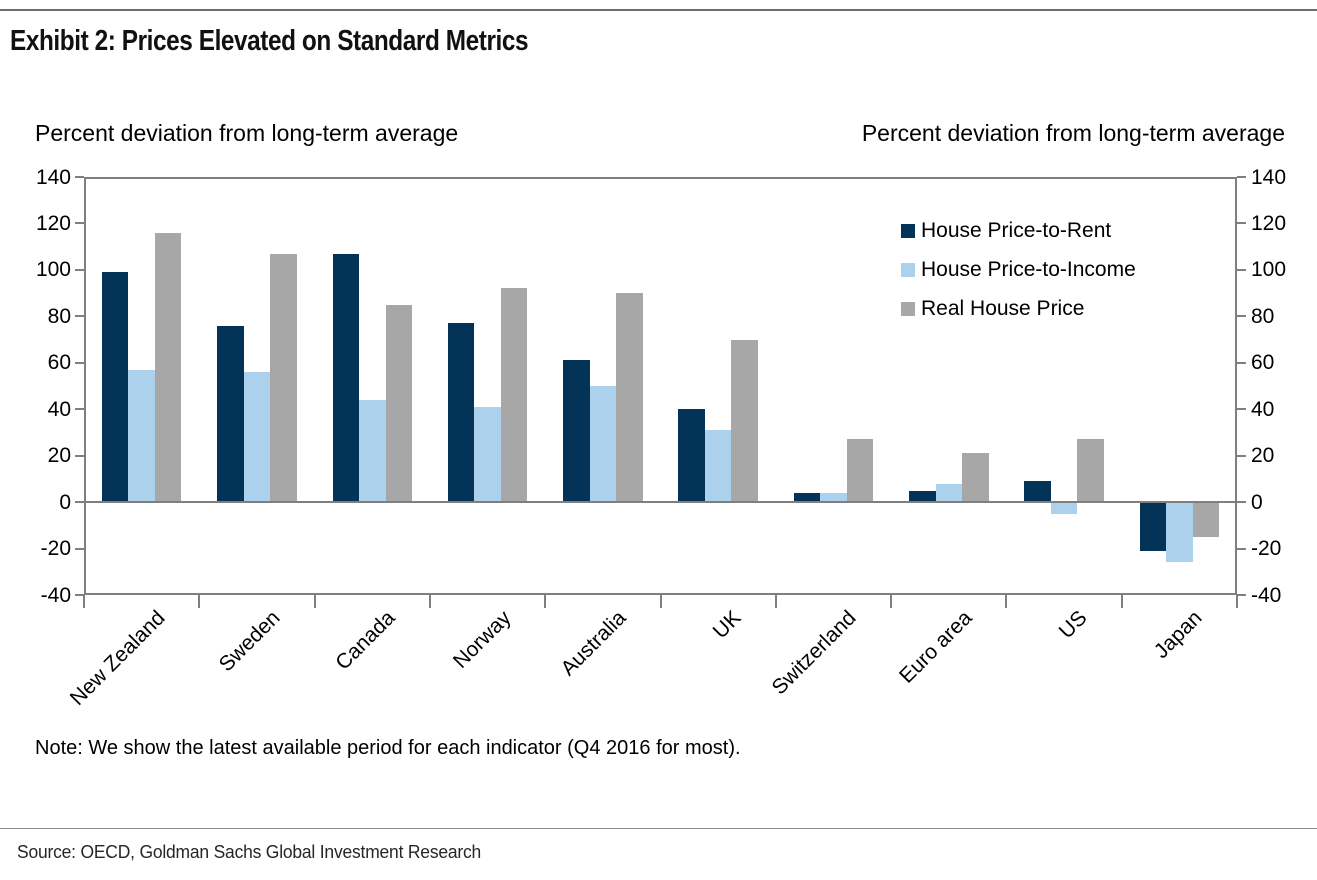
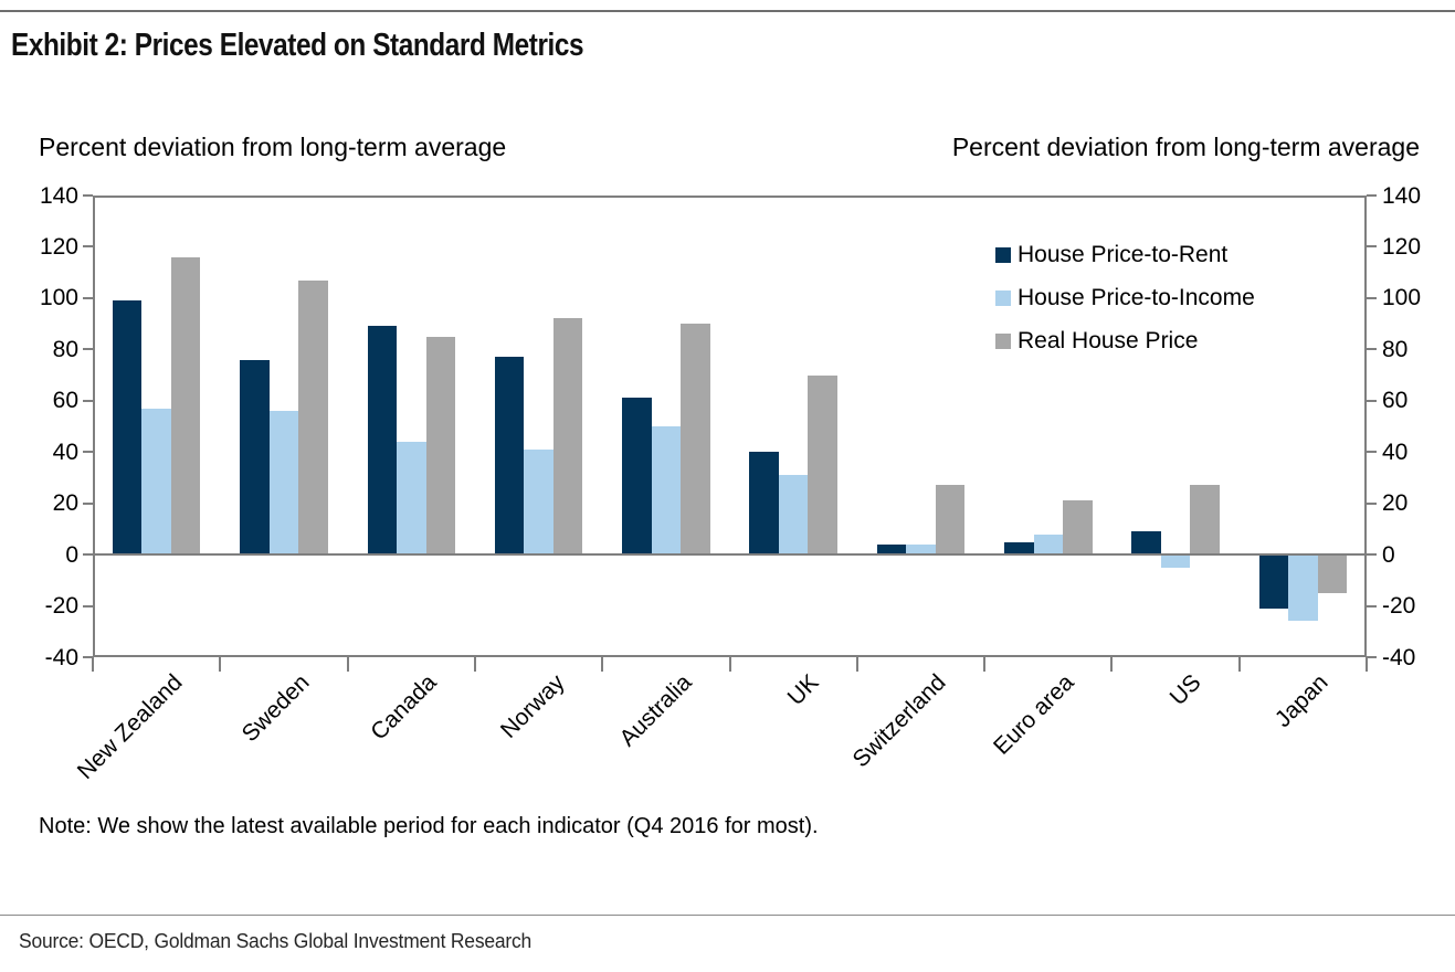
House Price-to-Rent/Canada: 107 -> 89
